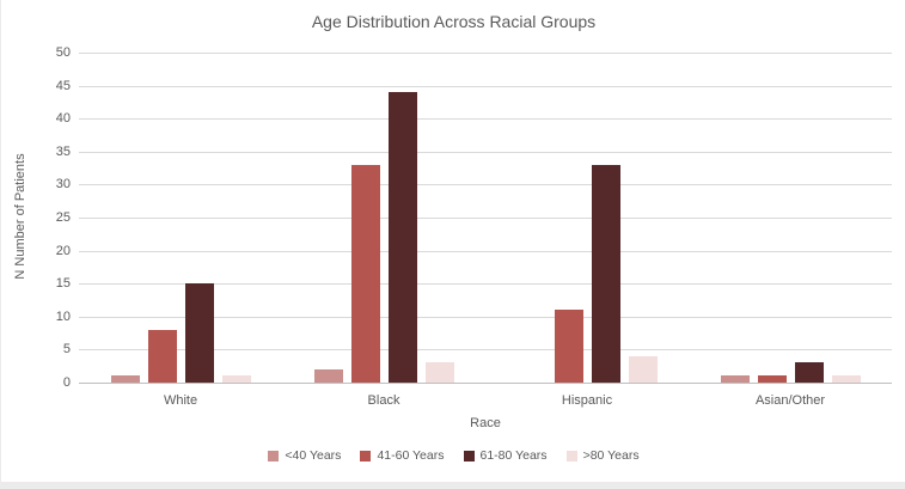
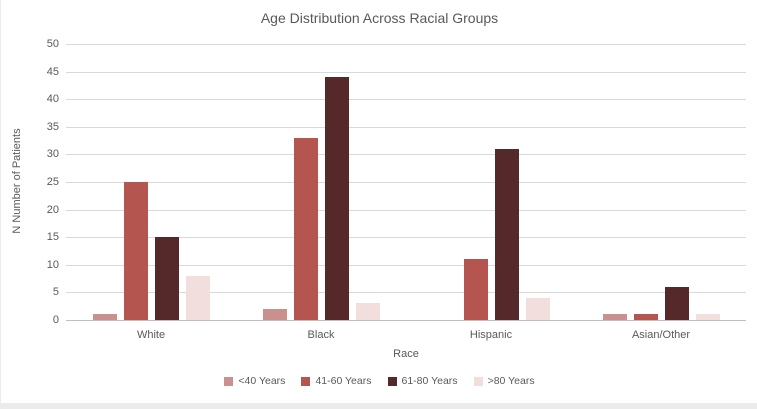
41-60 Years/White: 8 -> 25
>80 Years/White: 1 -> 8
61-80 Years/Hispanic: 33 -> 31
61-80 Years/Asian/Other: 3 -> 6
